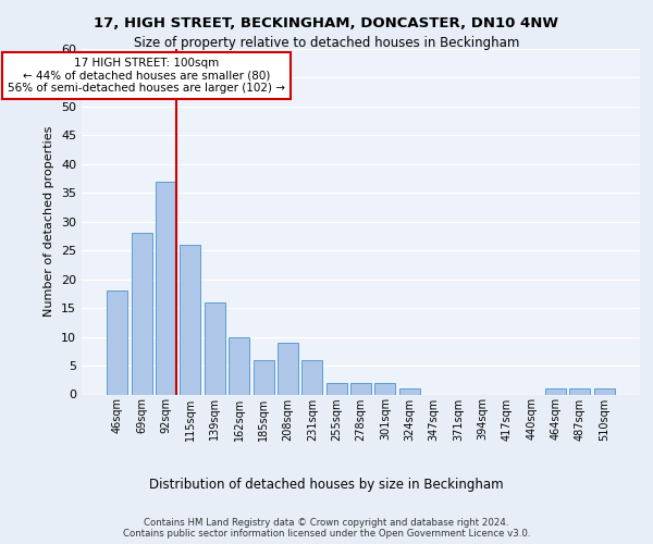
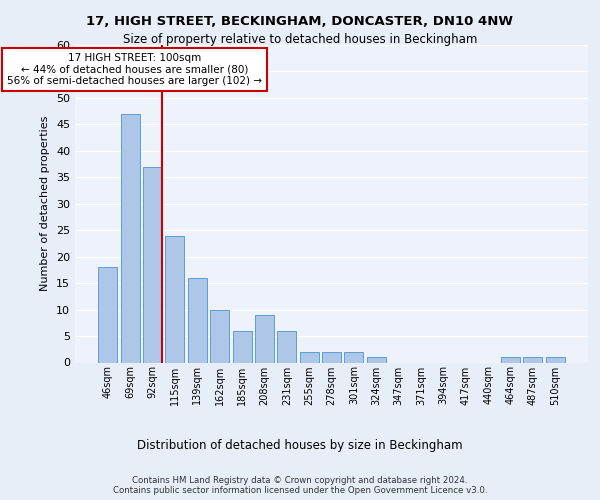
69sqm: 28 -> 47
115sqm: 26 -> 24
